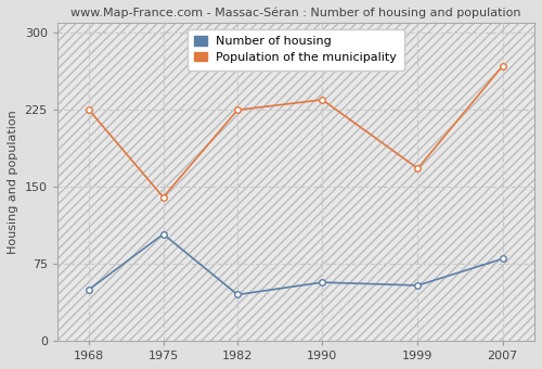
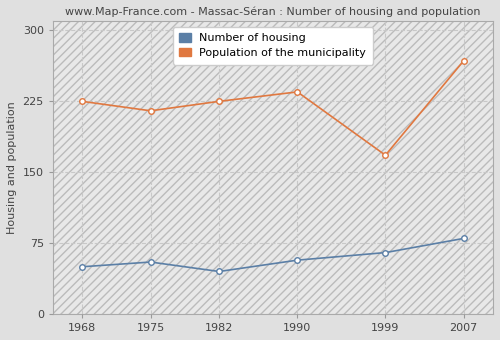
Number of housing/1975: 104 -> 55
Population of the municipality/1975: 140 -> 215
Number of housing/1999: 54 -> 65
